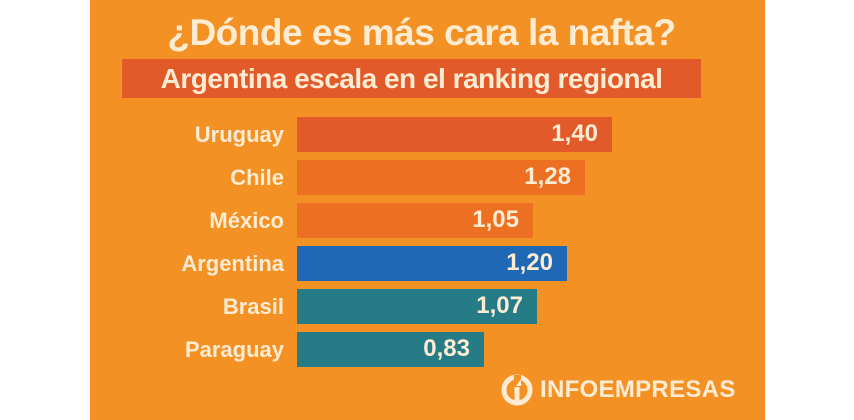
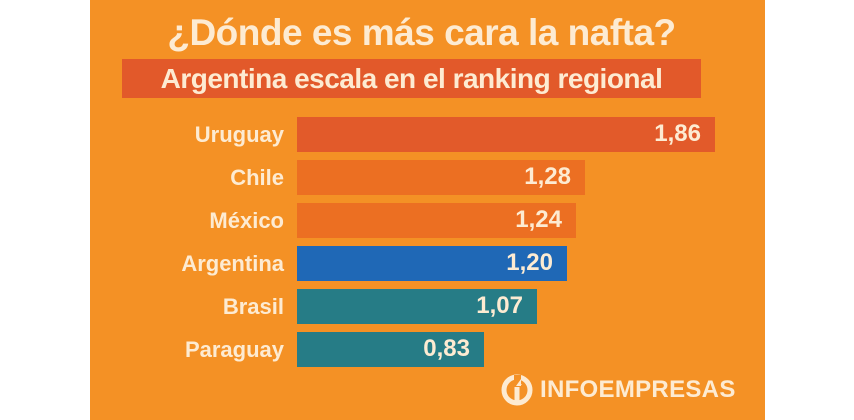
Uruguay: 1,40 -> 1,86
México: 1,05 -> 1,24
